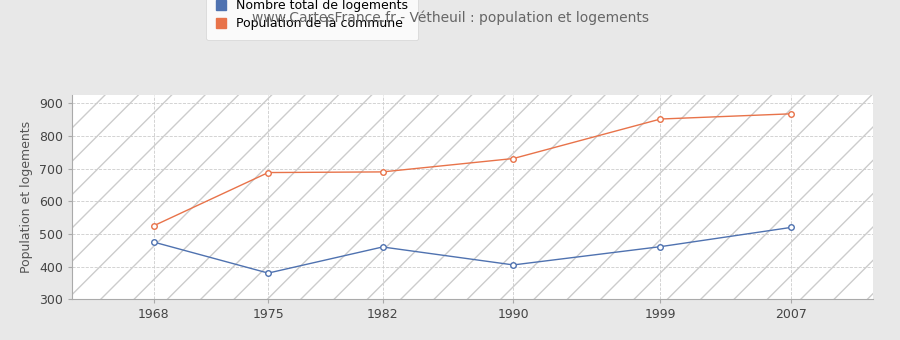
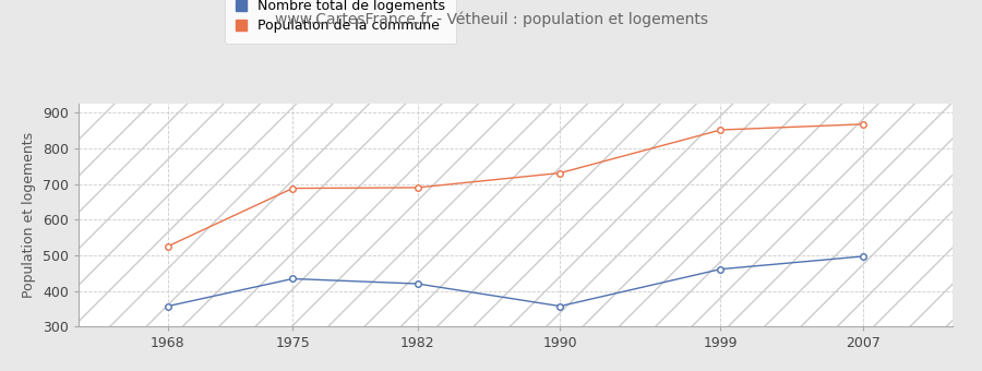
Nombre total de logements/1968: 475 -> 357
Nombre total de logements/1975: 380 -> 434
Nombre total de logements/1982: 460 -> 420
Nombre total de logements/1990: 405 -> 357
Nombre total de logements/2007: 520 -> 497
